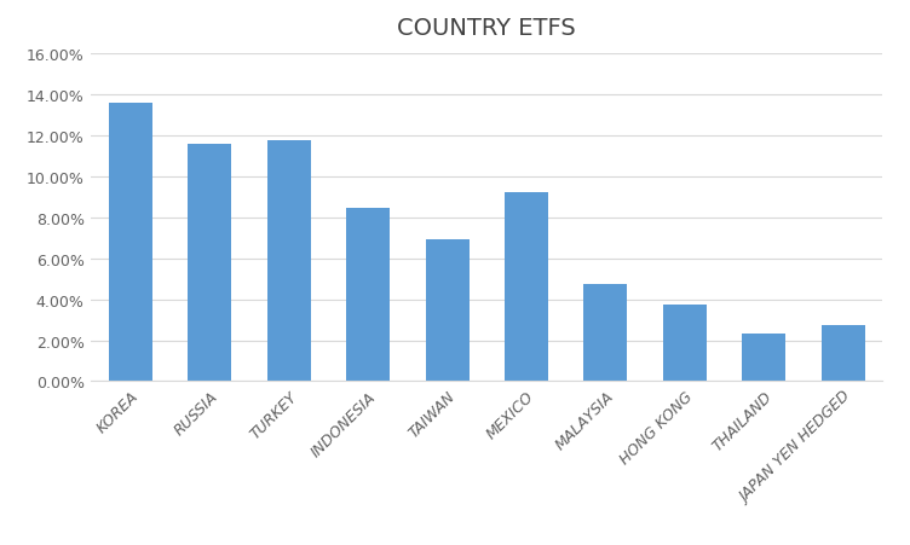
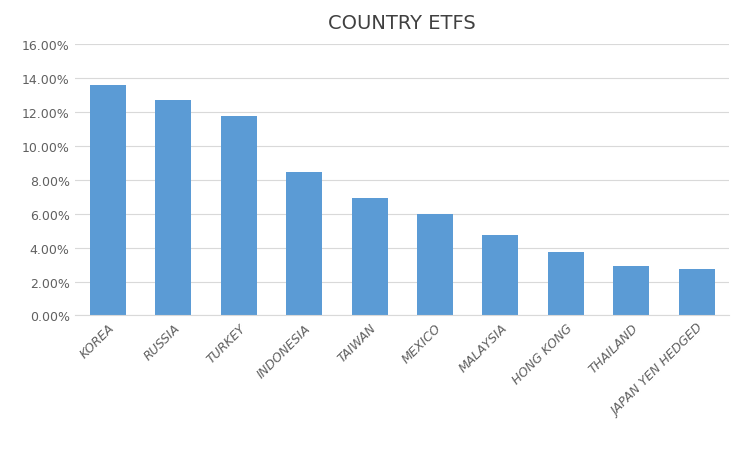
RUSSIA: 11.6% -> 12.7%
MEXICO: 9.2% -> 6.0%
THAILAND: 2.3% -> 2.9%
